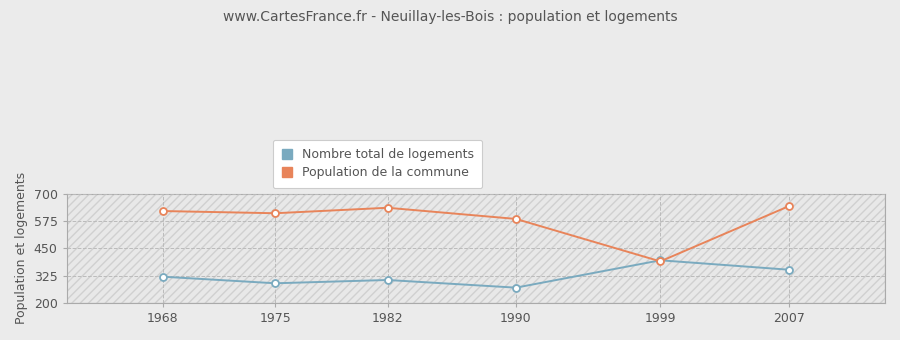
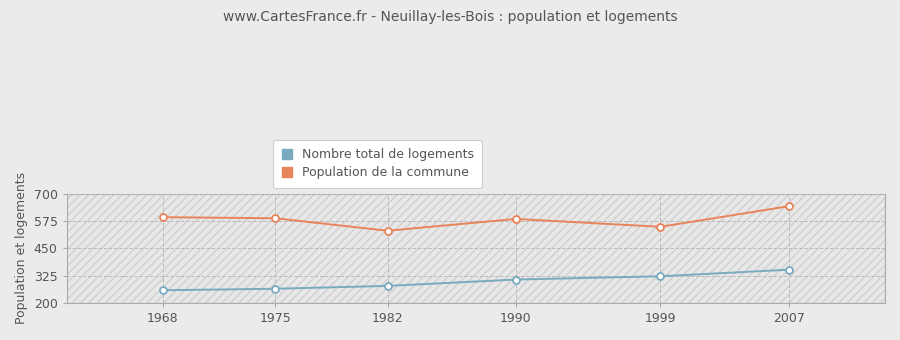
Nombre total de logements/1968: 320 -> 258
Population de la commune/1968: 620 -> 592
Nombre total de logements/1975: 290 -> 265
Population de la commune/1975: 610 -> 587
Nombre total de logements/1982: 305 -> 278
Population de la commune/1982: 635 -> 530
Nombre total de logements/1990: 270 -> 307
Nombre total de logements/1999: 395 -> 322
Population de la commune/1999: 390 -> 548
